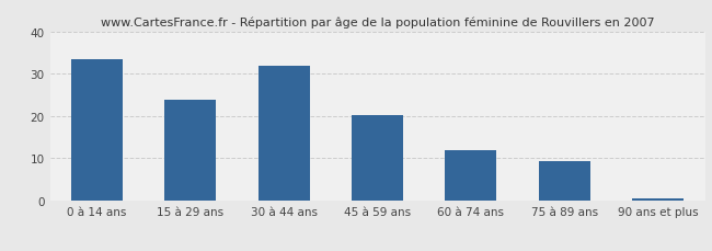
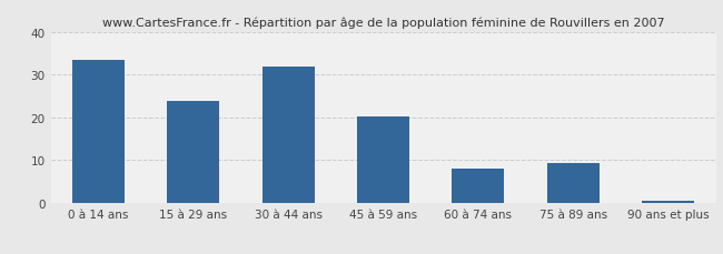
60 à 74 ans: 12.0 -> 8.0
